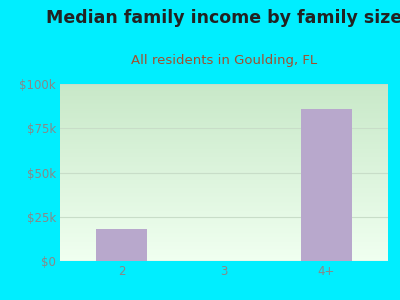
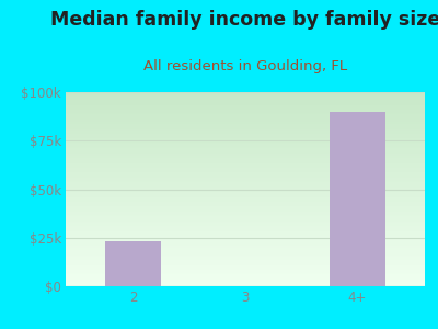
2: $18k -> $23k
4+: $86k -> $90k
